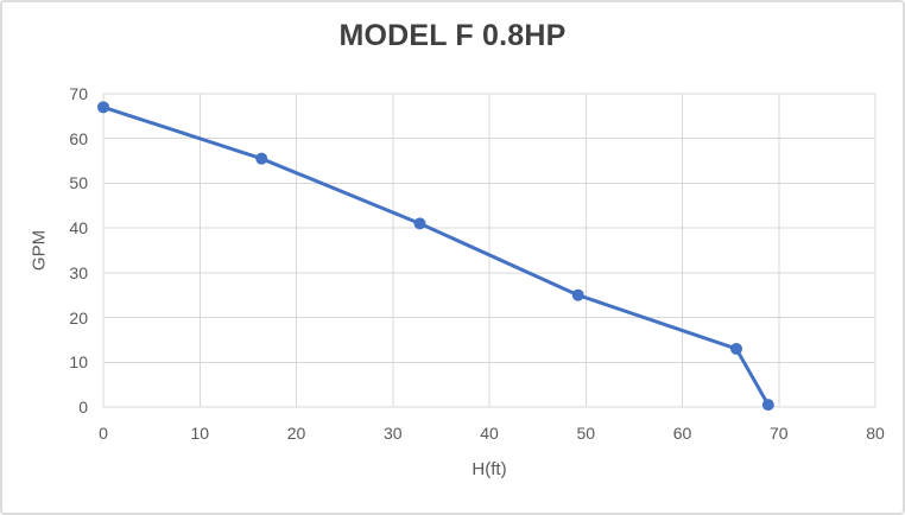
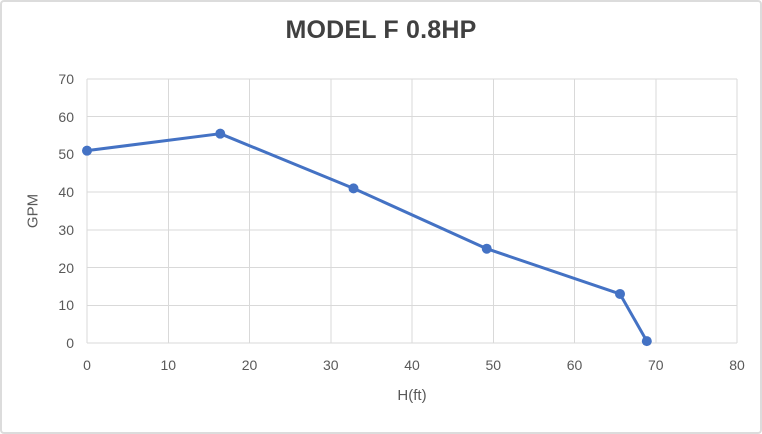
0: 67 -> 51
